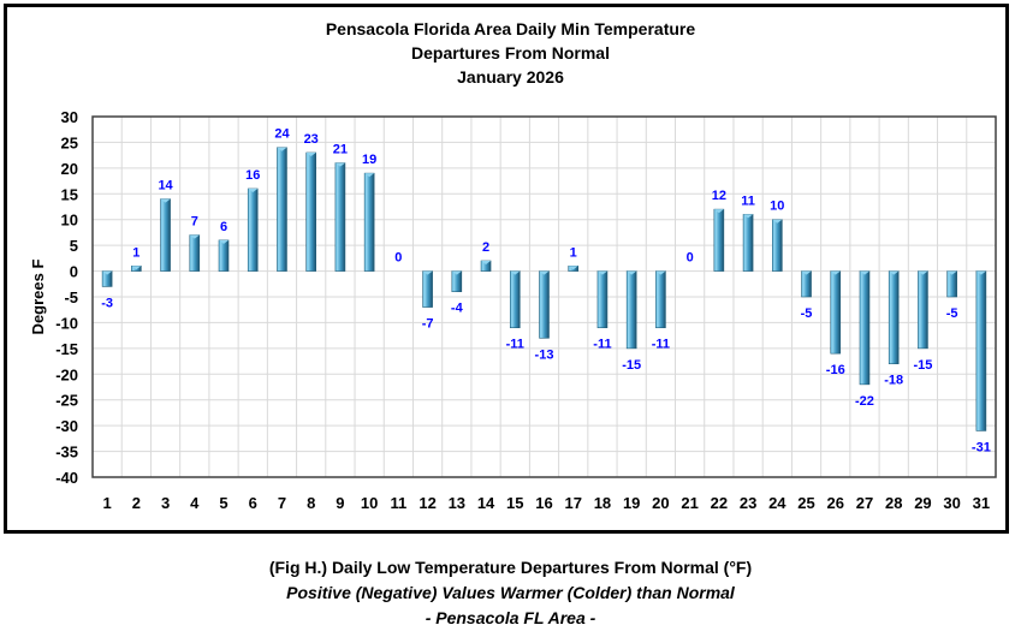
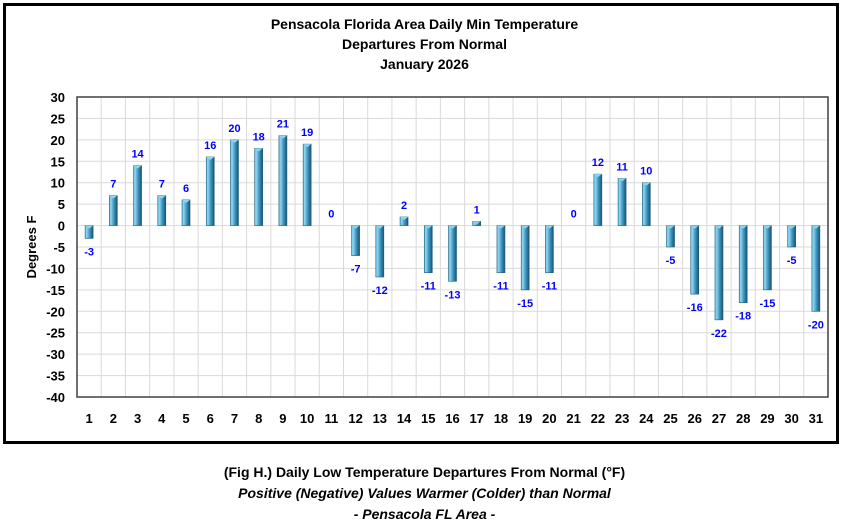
2: 1 -> 7
7: 24 -> 20
8: 23 -> 18
13: -4 -> -12
31: -31 -> -20
